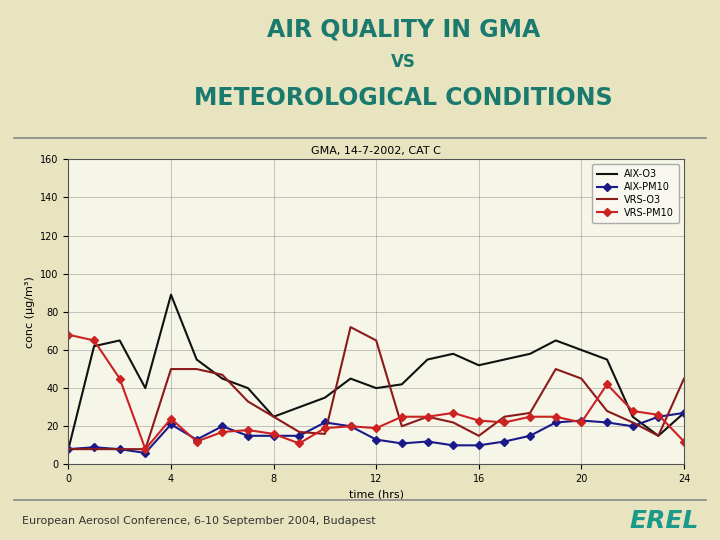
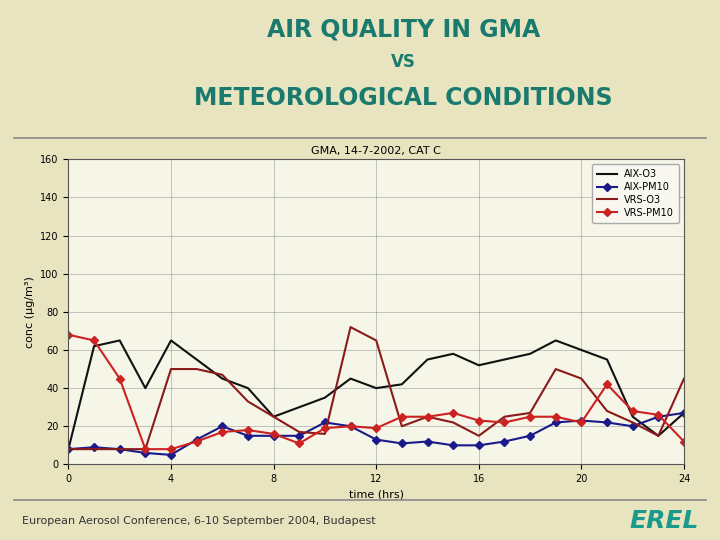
AIX-O3/4: 89 -> 65
AIX-PM10/4: 21 -> 5
VRS-PM10/4: 24 -> 8
